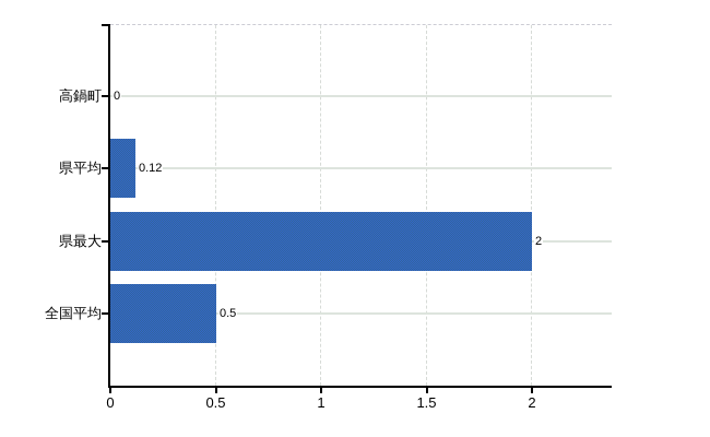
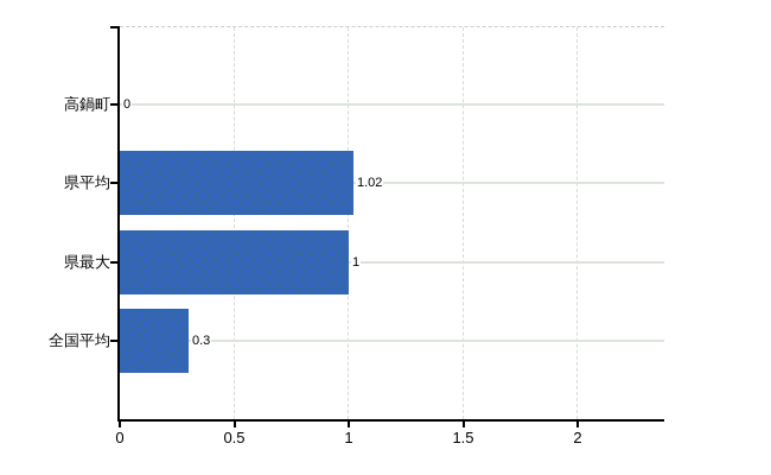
県平均: 0.12 -> 1.02
県最大: 2 -> 1
全国平均: 0.5 -> 0.3
